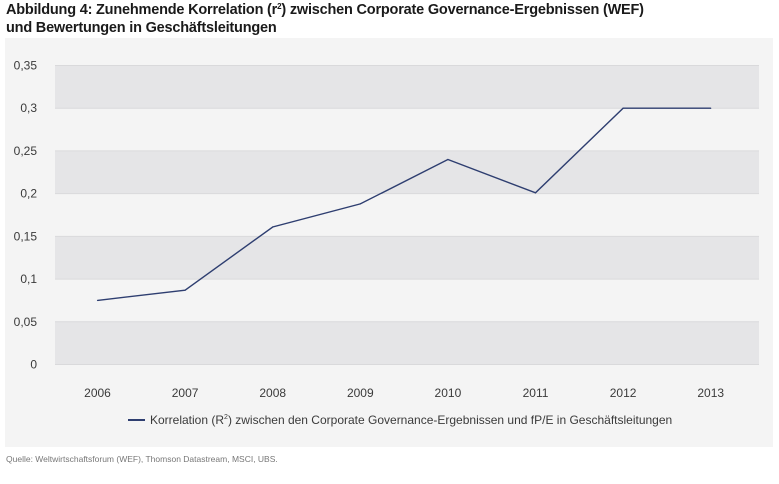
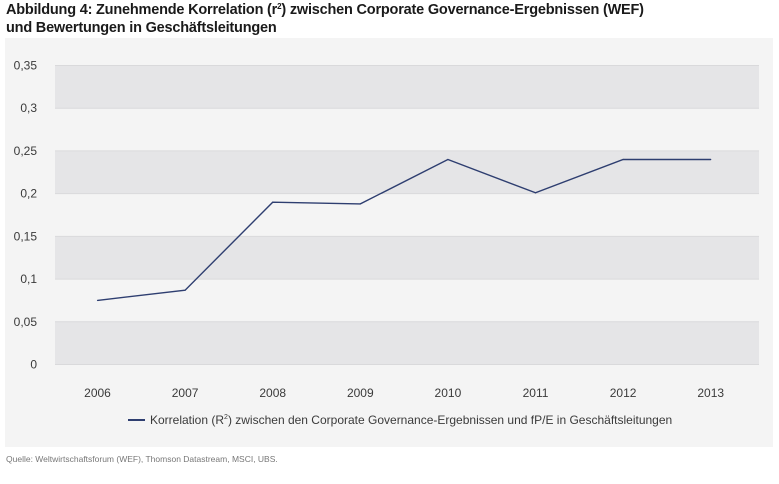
2008: 0,16 -> 0,19
2012: 0,30 -> 0,24
2013: 0,30 -> 0,24
